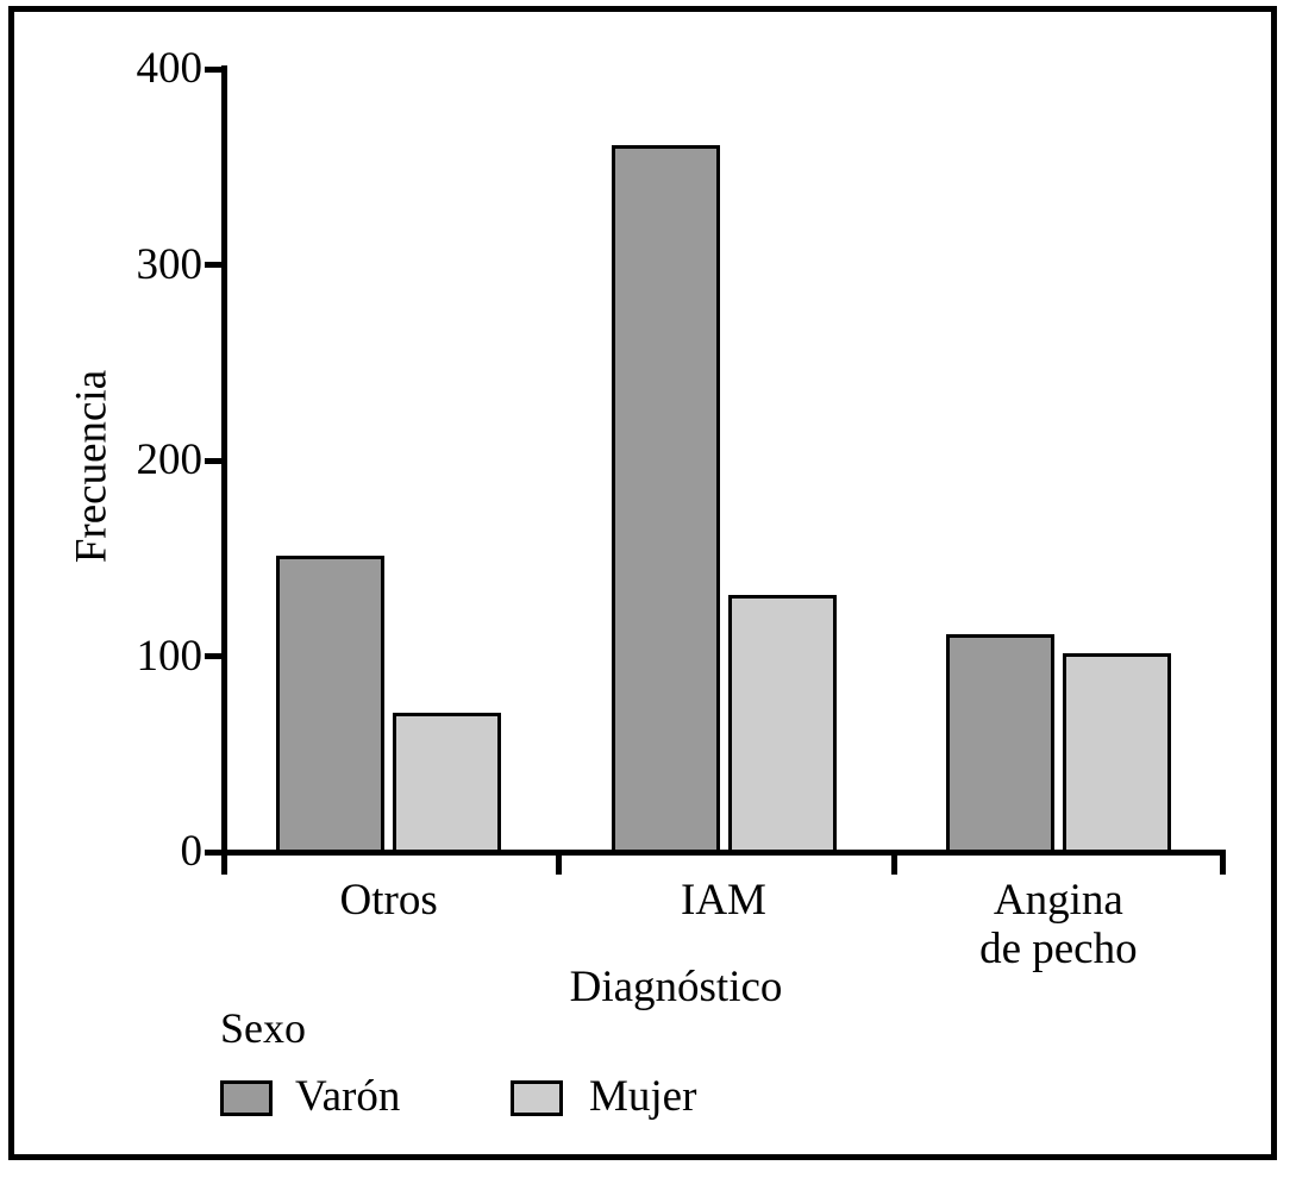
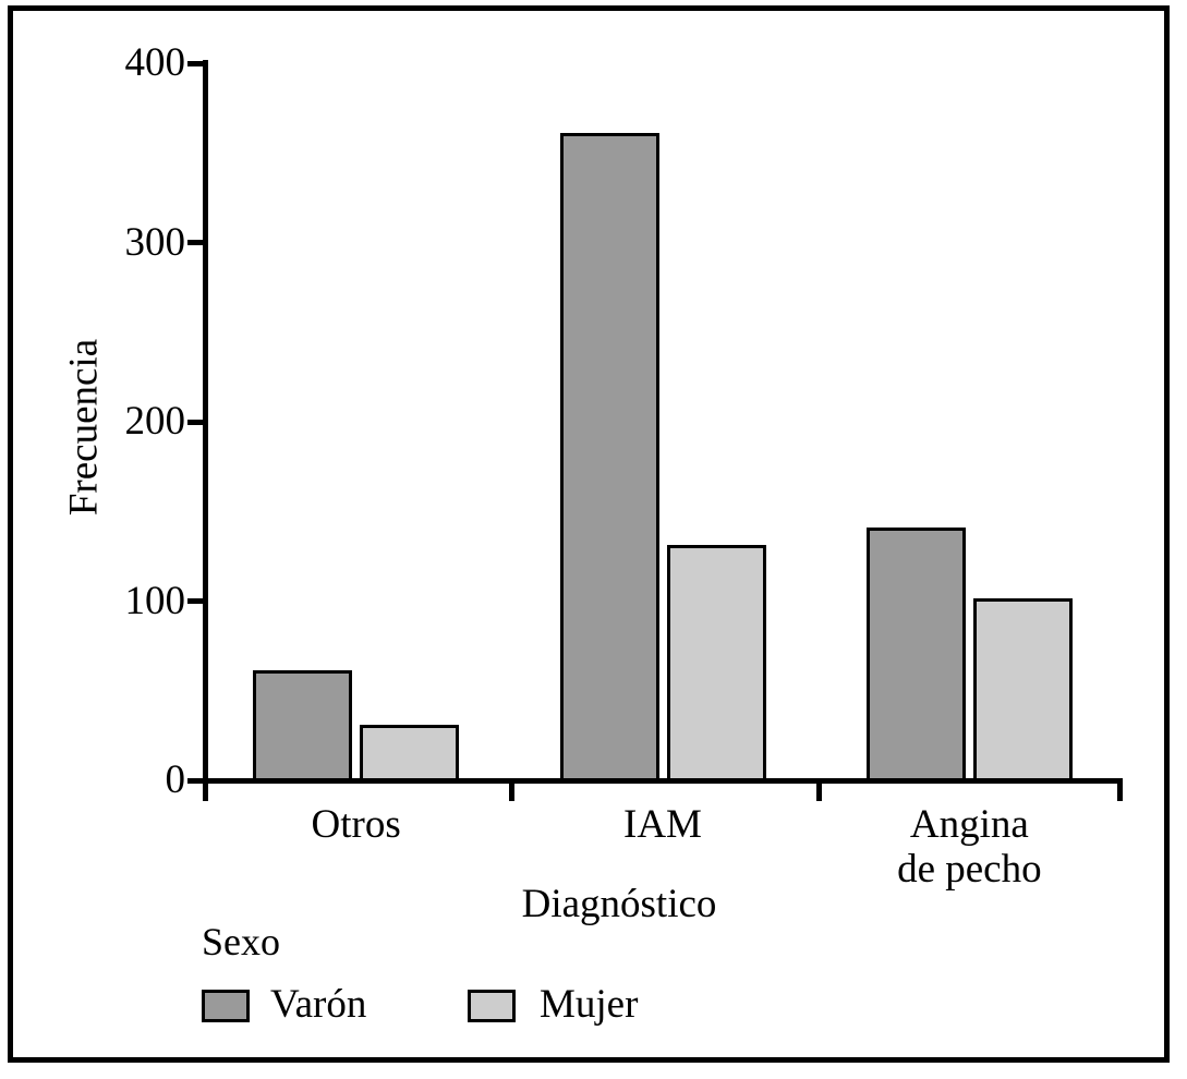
Varón/Otros: 150 -> 60
Mujer/Otros: 70 -> 30
Varón/Angina de pecho: 110 -> 140
